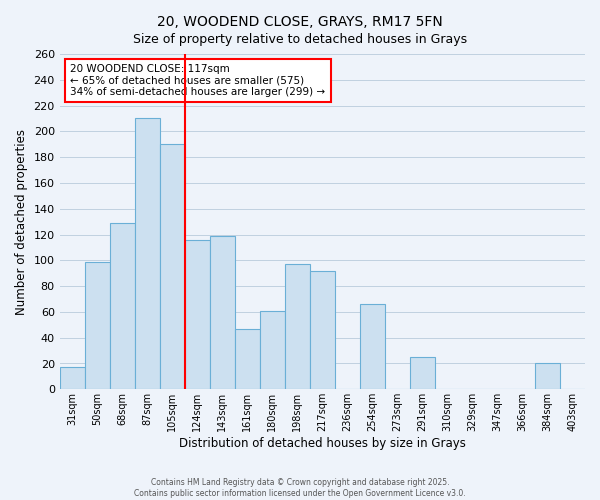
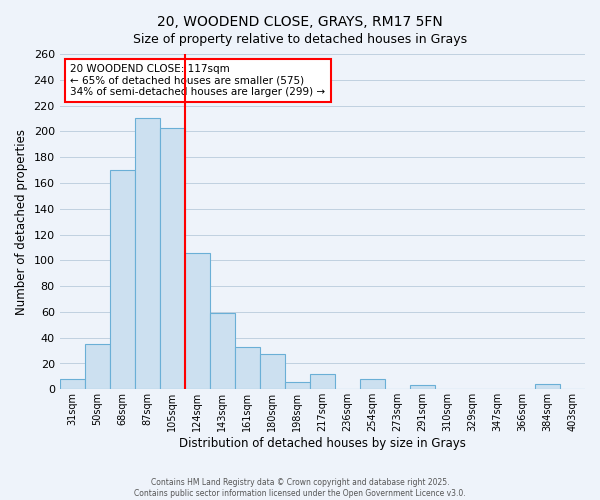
31sqm: 17 -> 8
50sqm: 99 -> 35
68sqm: 129 -> 170
105sqm: 190 -> 203
124sqm: 116 -> 106
143sqm: 119 -> 59
161sqm: 47 -> 33
180sqm: 61 -> 27
198sqm: 97 -> 6
217sqm: 92 -> 12
254sqm: 66 -> 8
291sqm: 25 -> 3
384sqm: 20 -> 4
